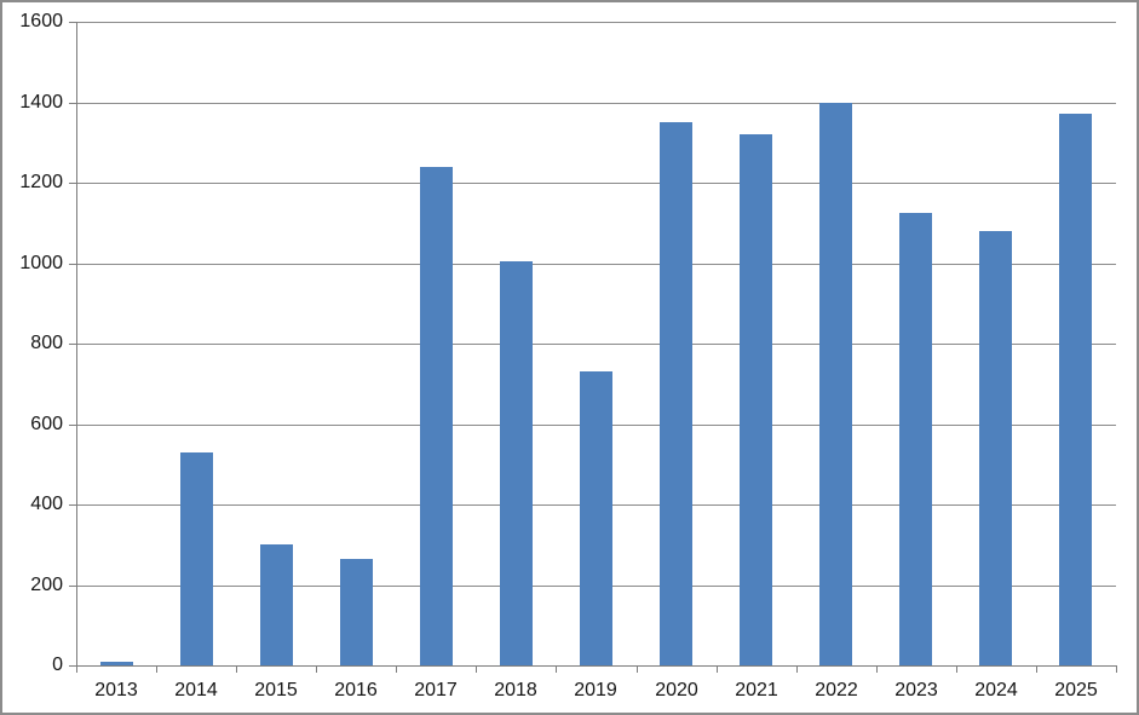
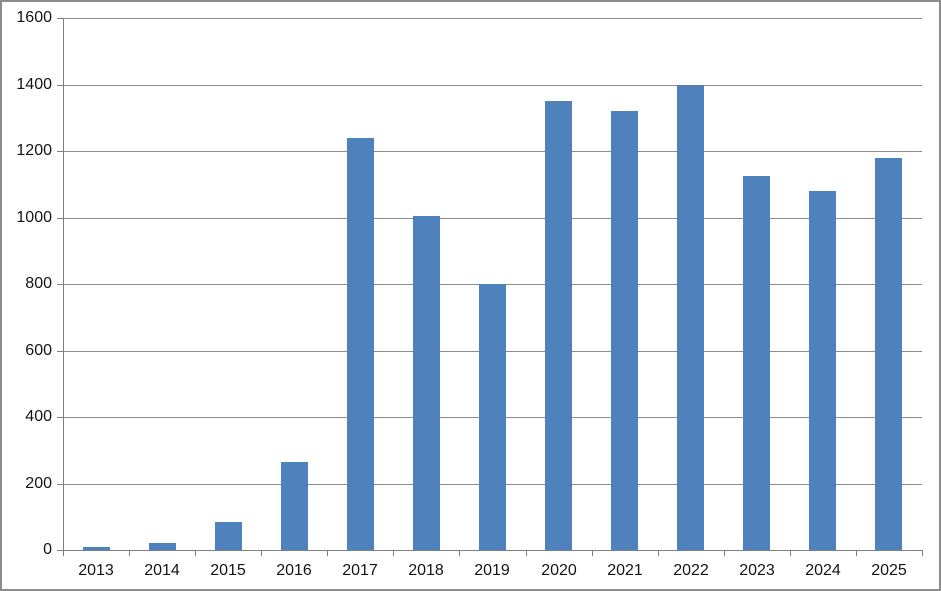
2014: 530 -> 20
2015: 300 -> 80
2019: 730 -> 800
2025: 1370 -> 1180
